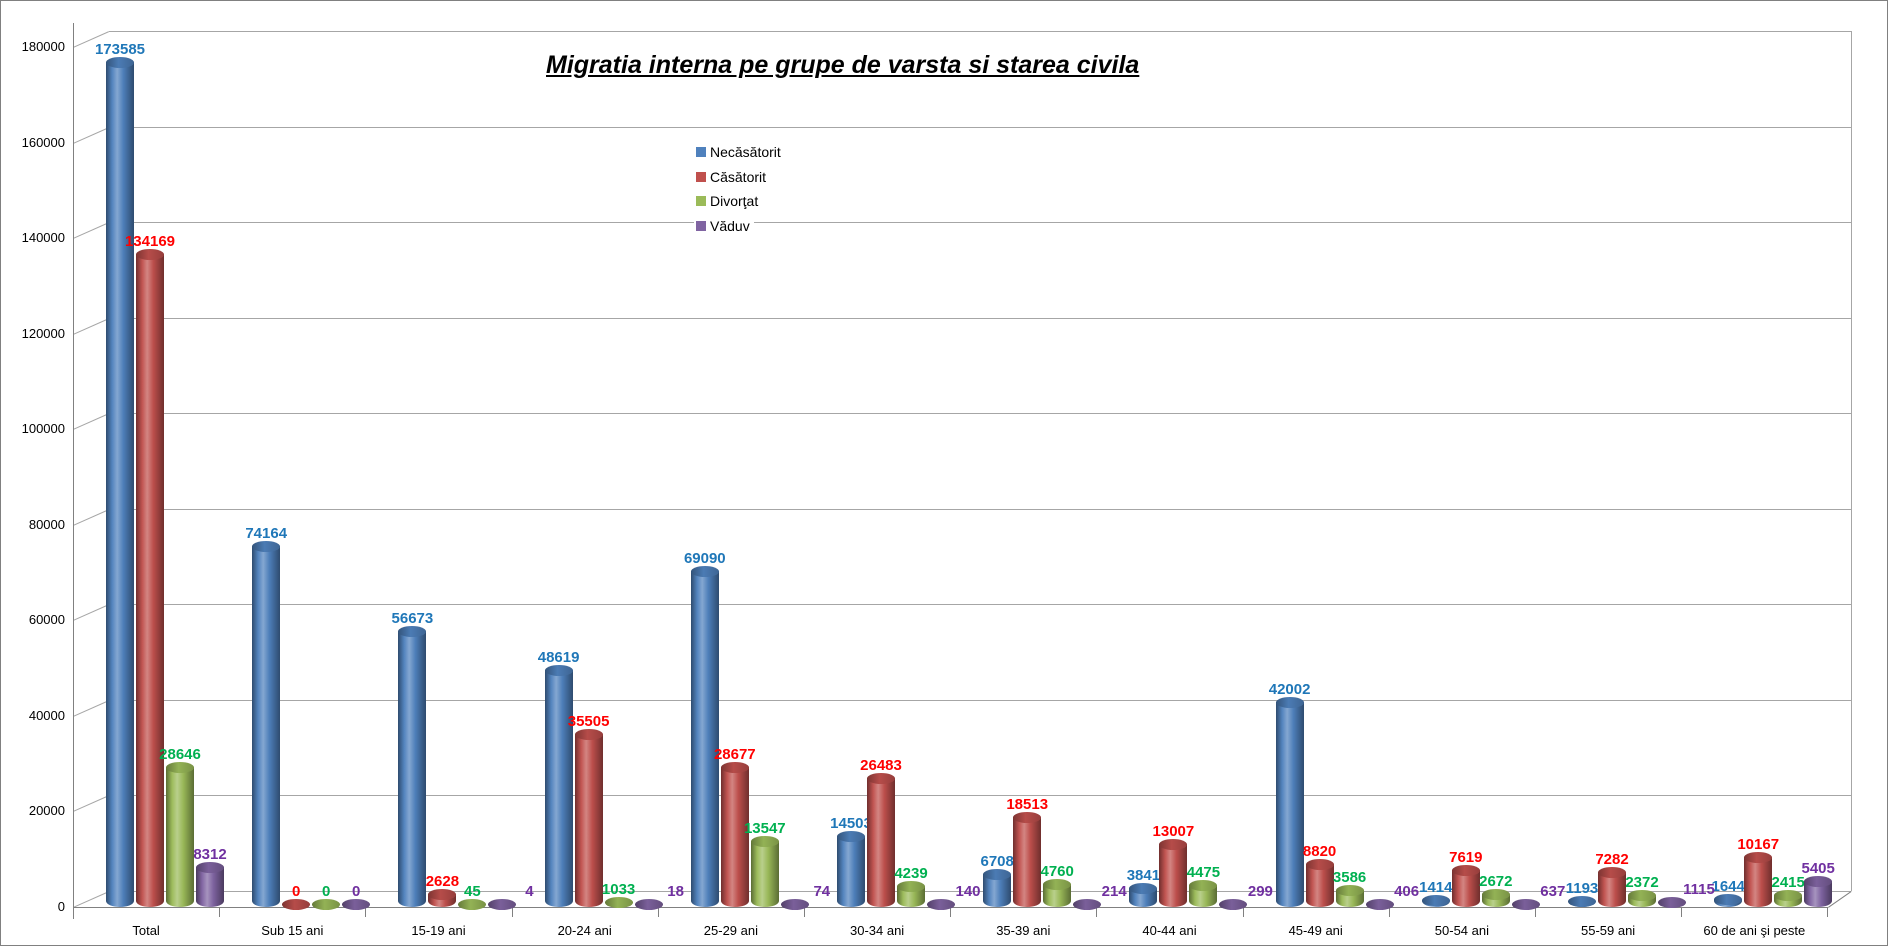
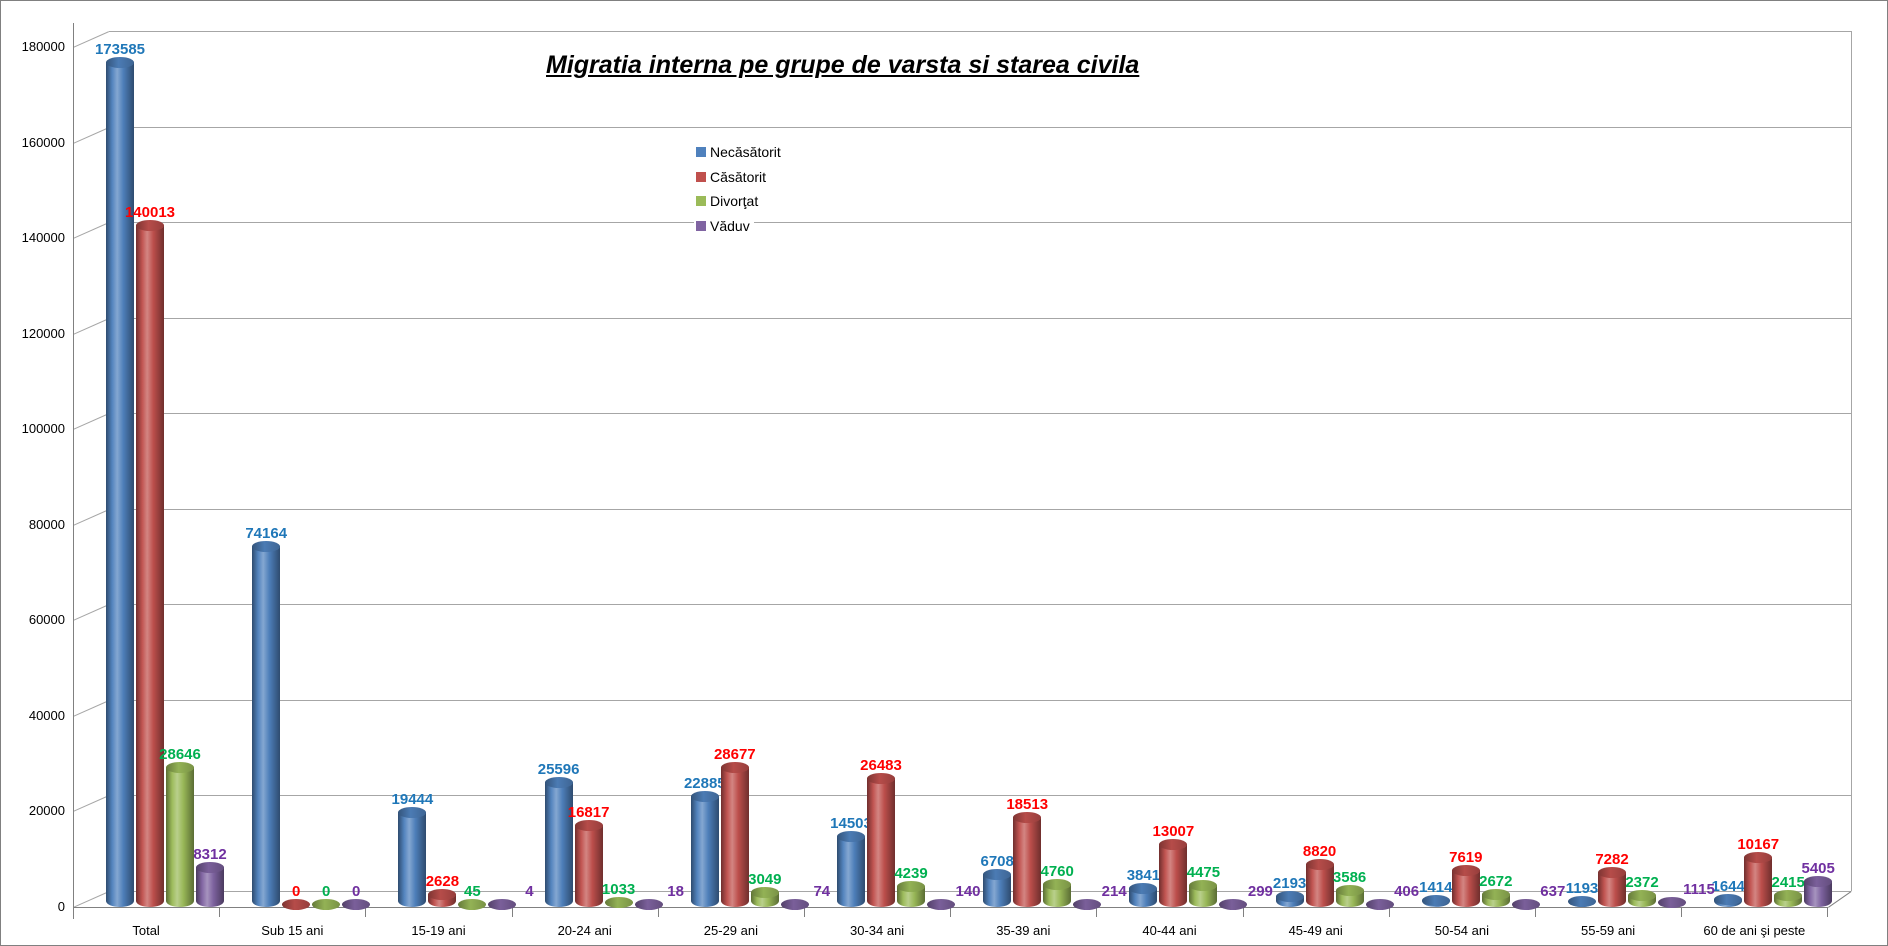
Căsătorit/Total: 134169 -> 140013
Necăsătorit/15-19 ani: 56673 -> 19444
Necăsătorit/20-24 ani: 48619 -> 25596
Căsătorit/20-24 ani: 35505 -> 16817
Necăsătorit/25-29 ani: 69090 -> 22885
Divorţat/25-29 ani: 13547 -> 3049
Necăsătorit/45-49 ani: 42002 -> 2193
